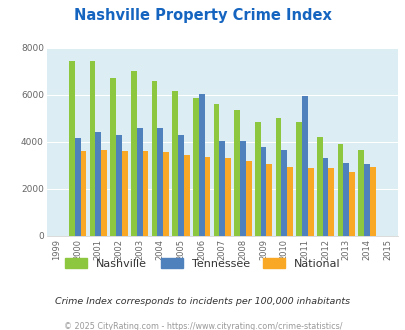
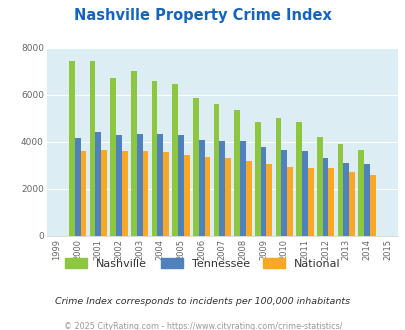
Tennessee/2003: 4600 -> 4350
Tennessee/2004: 4600 -> 4350
Nashville/2005: 6150 -> 6480
Tennessee/2006: 6050 -> 4100
Tennessee/2011: 5950 -> 3600
National/2014: 2950 -> 2600
